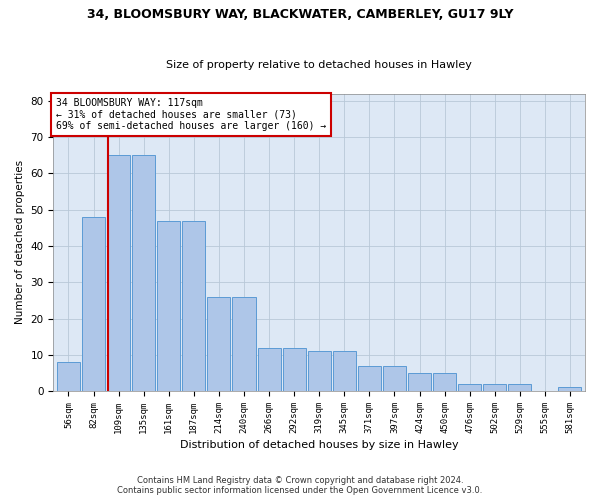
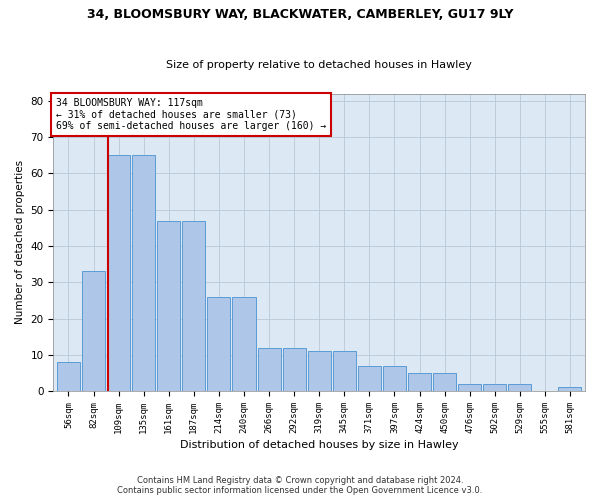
82sqm: 48 -> 33
